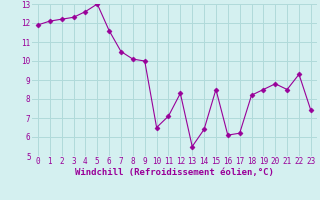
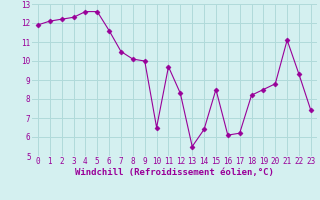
5: 13.0 -> 12.6
11: 7.1 -> 9.7
21: 8.5 -> 11.1
